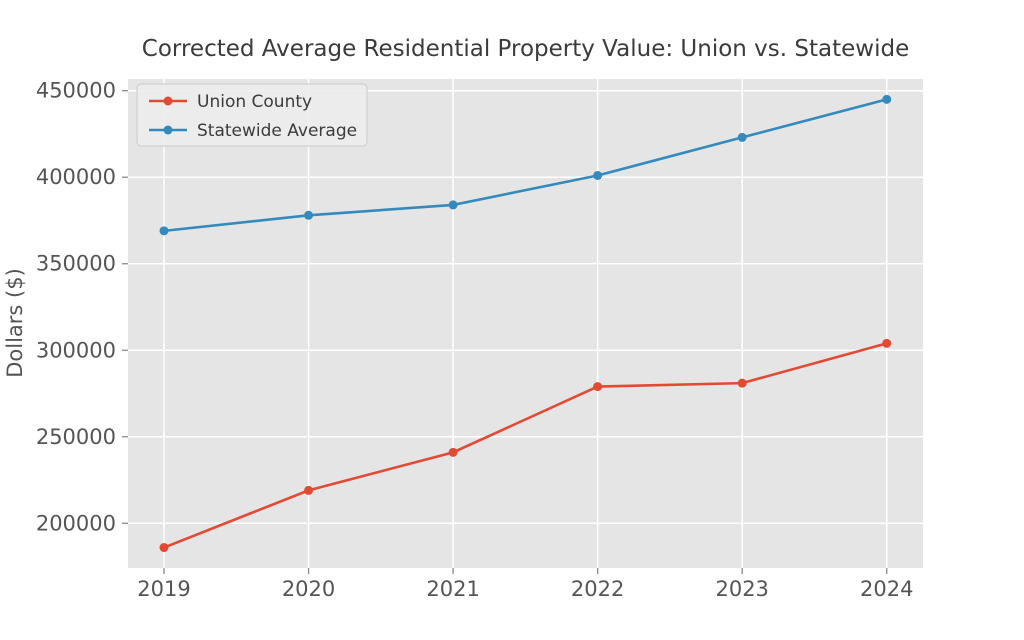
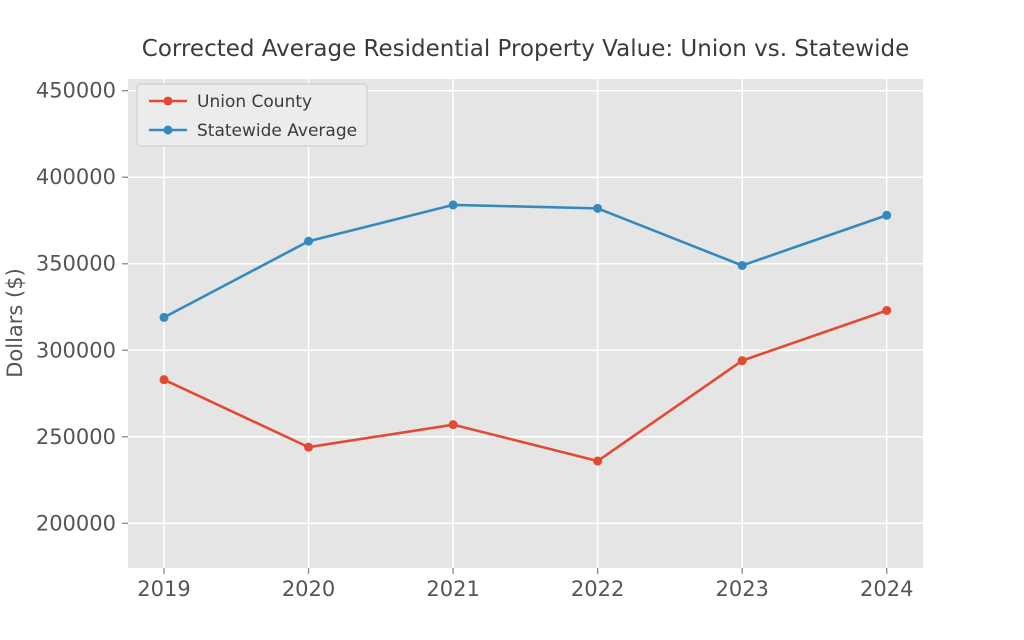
Union County/2019: 186000 -> 283000
Statewide Average/2019: 369000 -> 319000
Union County/2020: 219000 -> 244000
Statewide Average/2020: 378000 -> 363000
Union County/2021: 241000 -> 257000
Union County/2022: 279000 -> 236000
Statewide Average/2022: 401000 -> 382000
Union County/2023: 281000 -> 294000
Statewide Average/2023: 423000 -> 349000
Union County/2024: 304000 -> 323000
Statewide Average/2024: 445000 -> 378000
